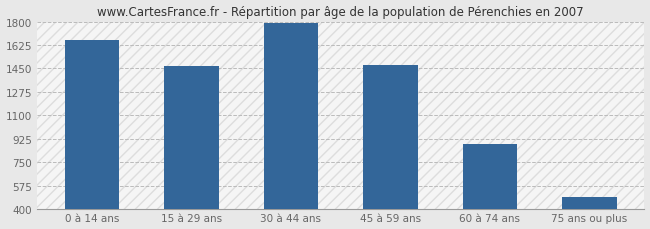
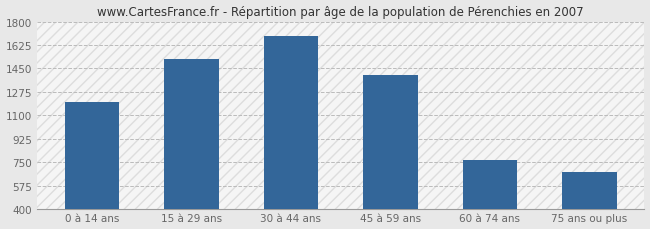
0 à 14 ans: 1660 -> 1200
15 à 29 ans: 1470 -> 1520
30 à 44 ans: 1790 -> 1690
45 à 59 ans: 1480 -> 1400
60 à 74 ans: 890 -> 770
75 ans ou plus: 490 -> 680
